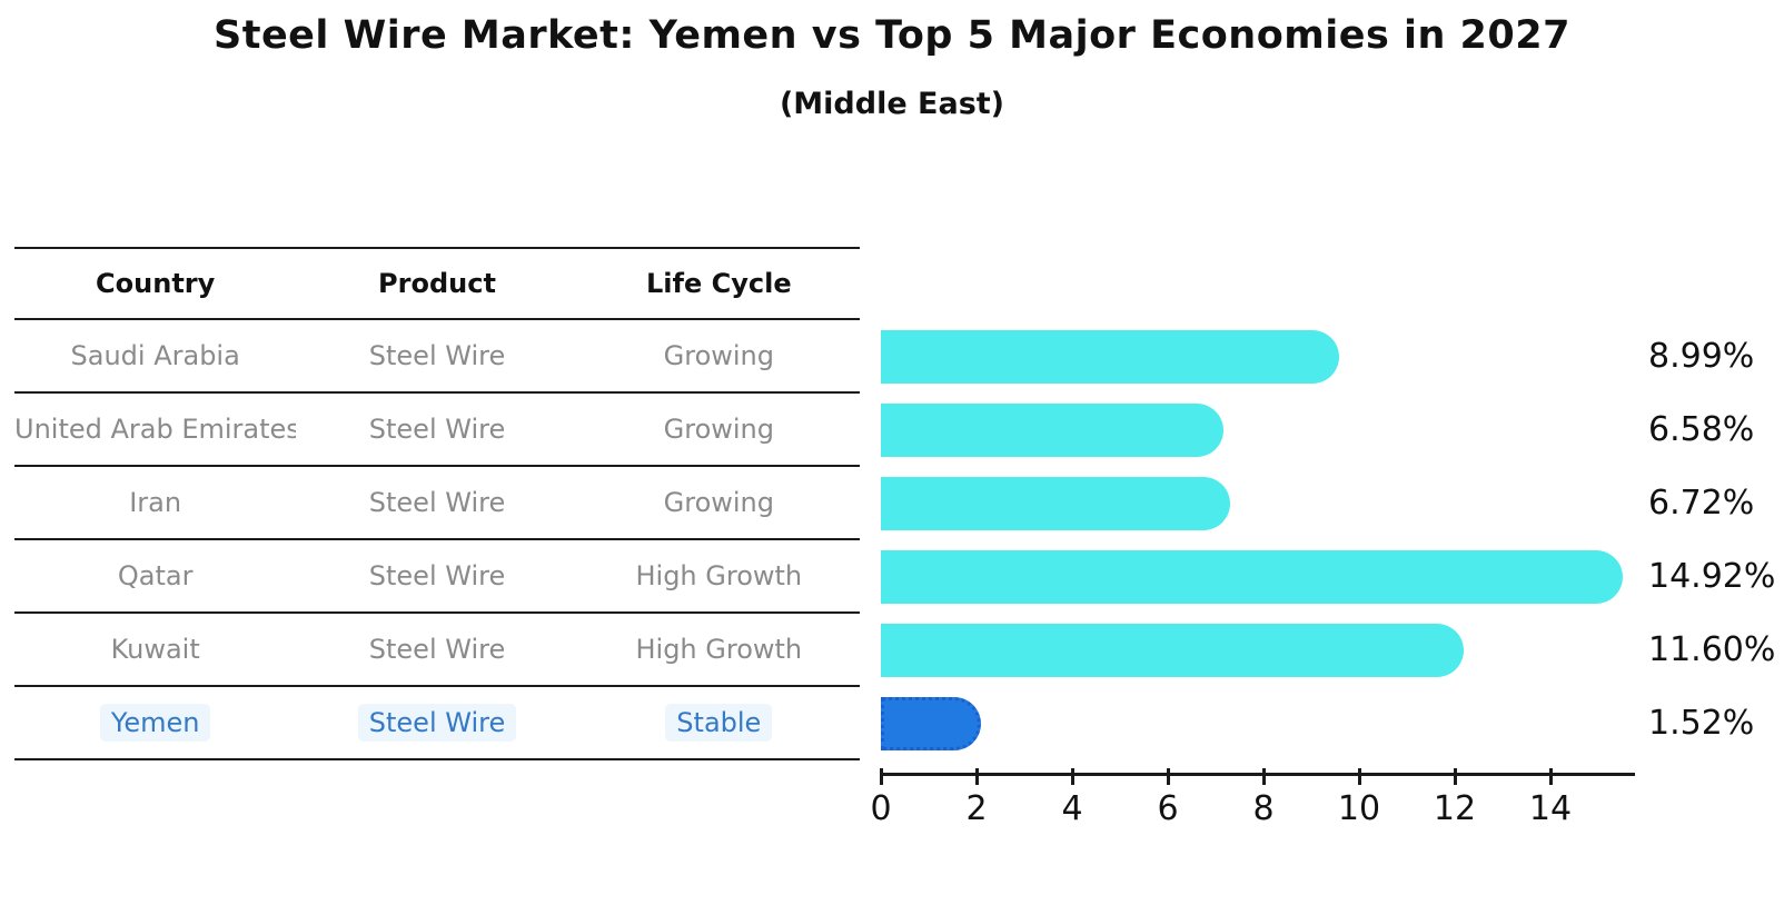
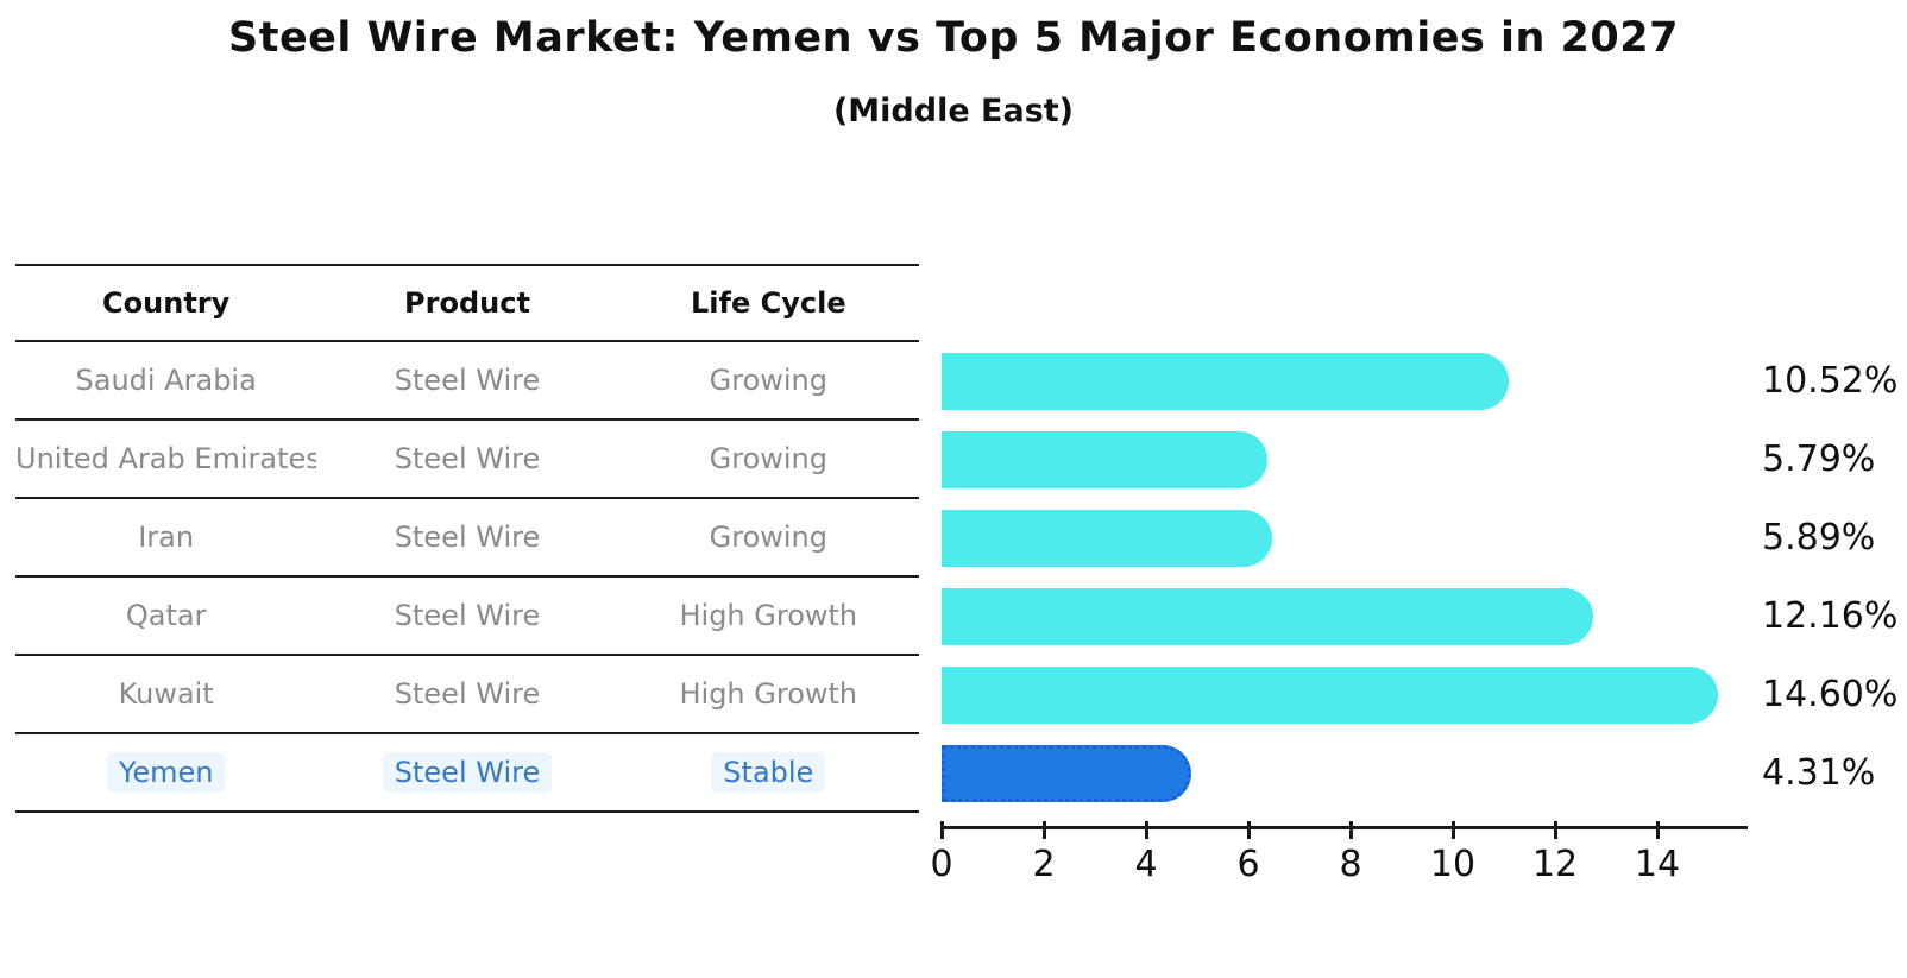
Saudi Arabia: 8.99% -> 10.52%
United Arab Emirates: 6.58% -> 5.79%
Iran: 6.72% -> 5.89%
Qatar: 14.92% -> 12.16%
Kuwait: 11.60% -> 14.60%
Yemen: 1.52% -> 4.31%
